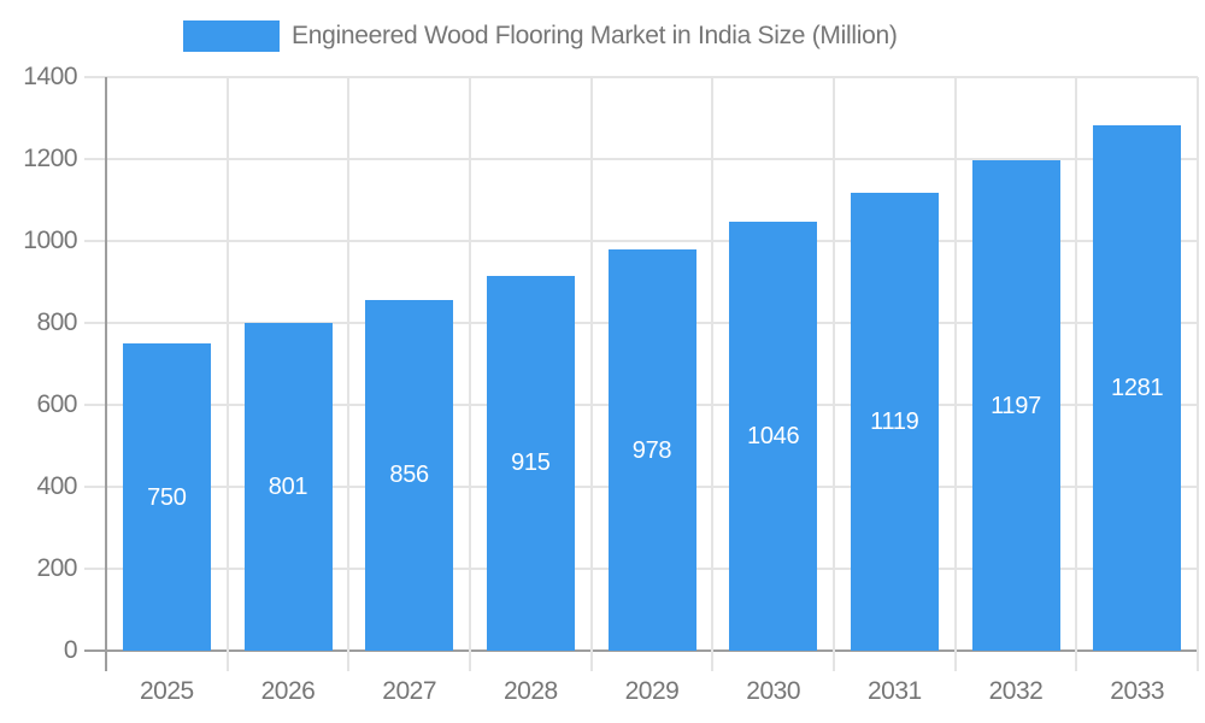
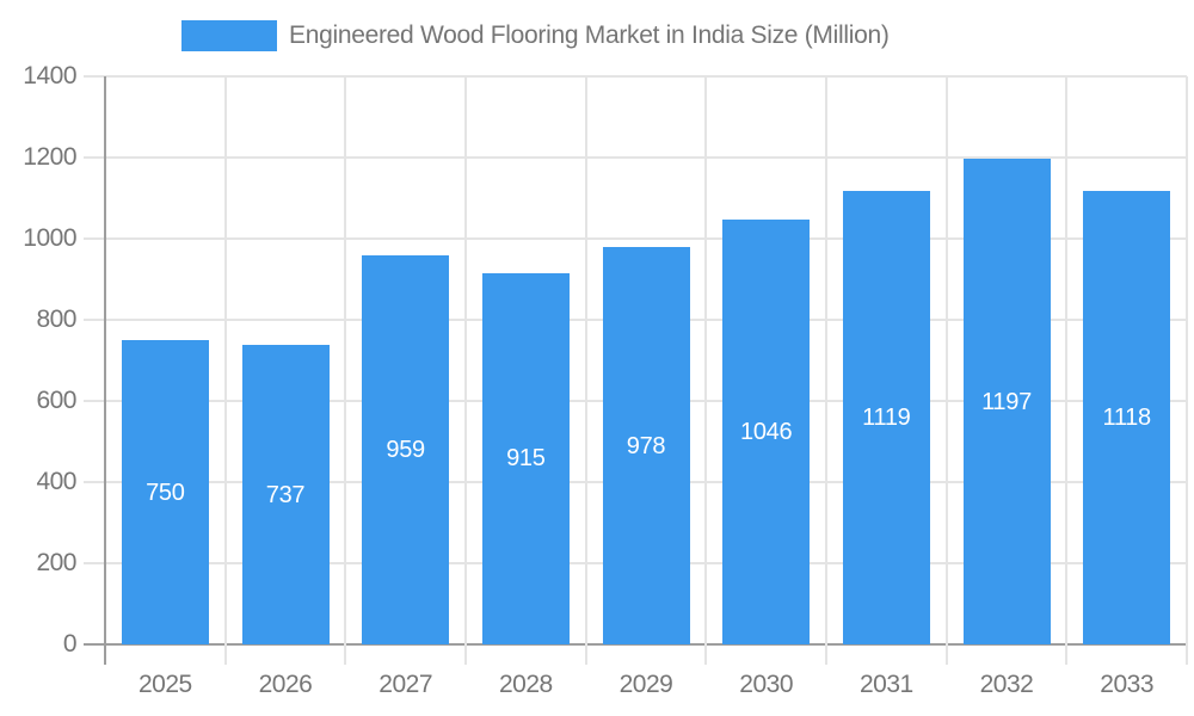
2026: 801 -> 737
2027: 856 -> 959
2033: 1281 -> 1118
